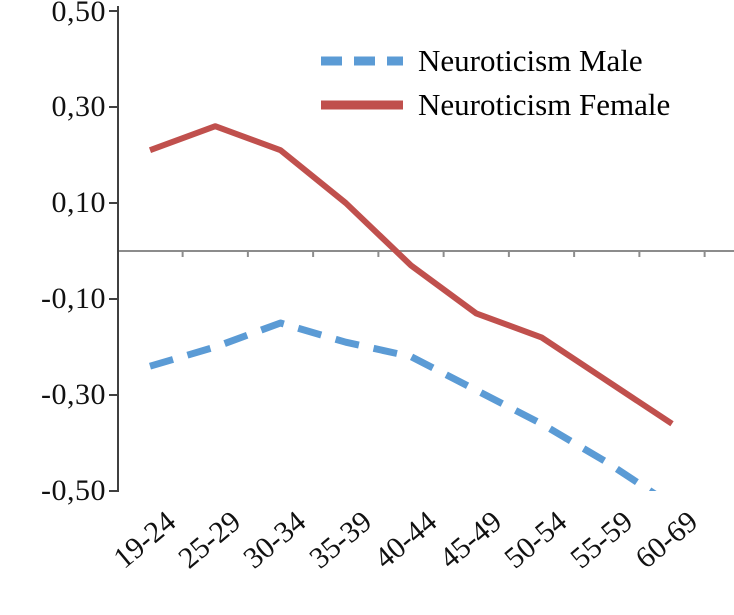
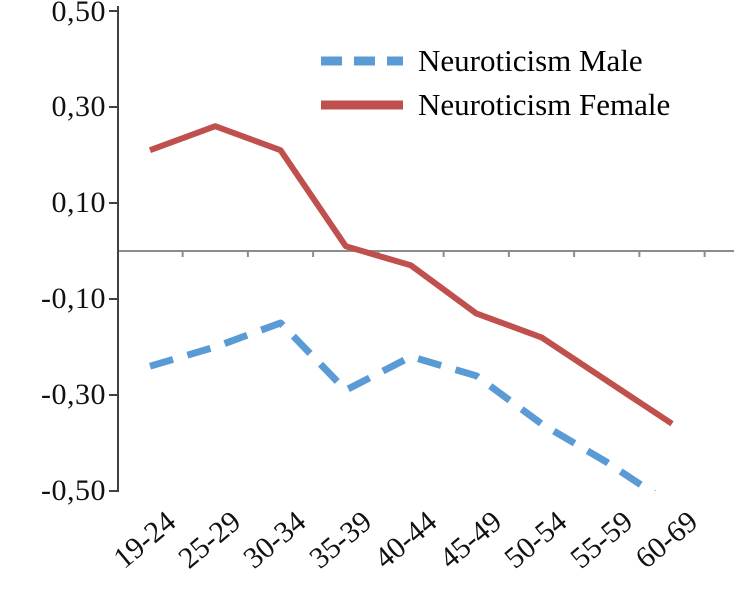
Neuroticism Male/35-39: -0,19 -> -0,29
Neuroticism Female/35-39: 0,10 -> 0,01
Neuroticism Male/45-49: -0,29 -> -0,26
